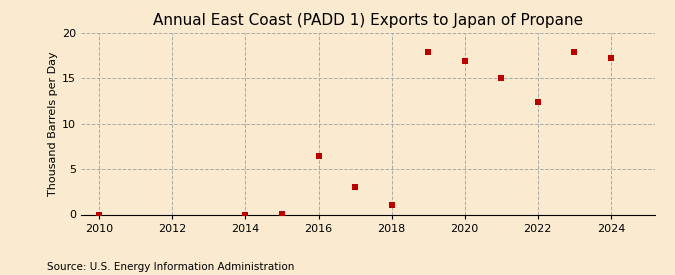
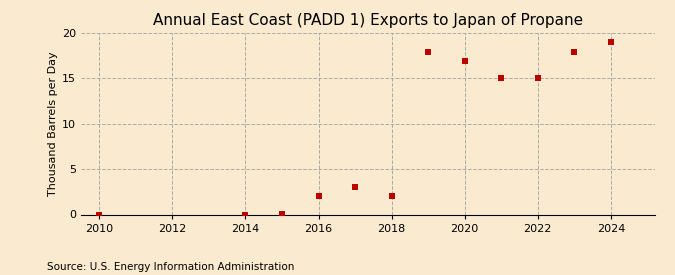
2016: 6.4 -> 2.0
2018: 1.0 -> 2.0
2022: 12.4 -> 15.0
2024: 17.2 -> 19.0
